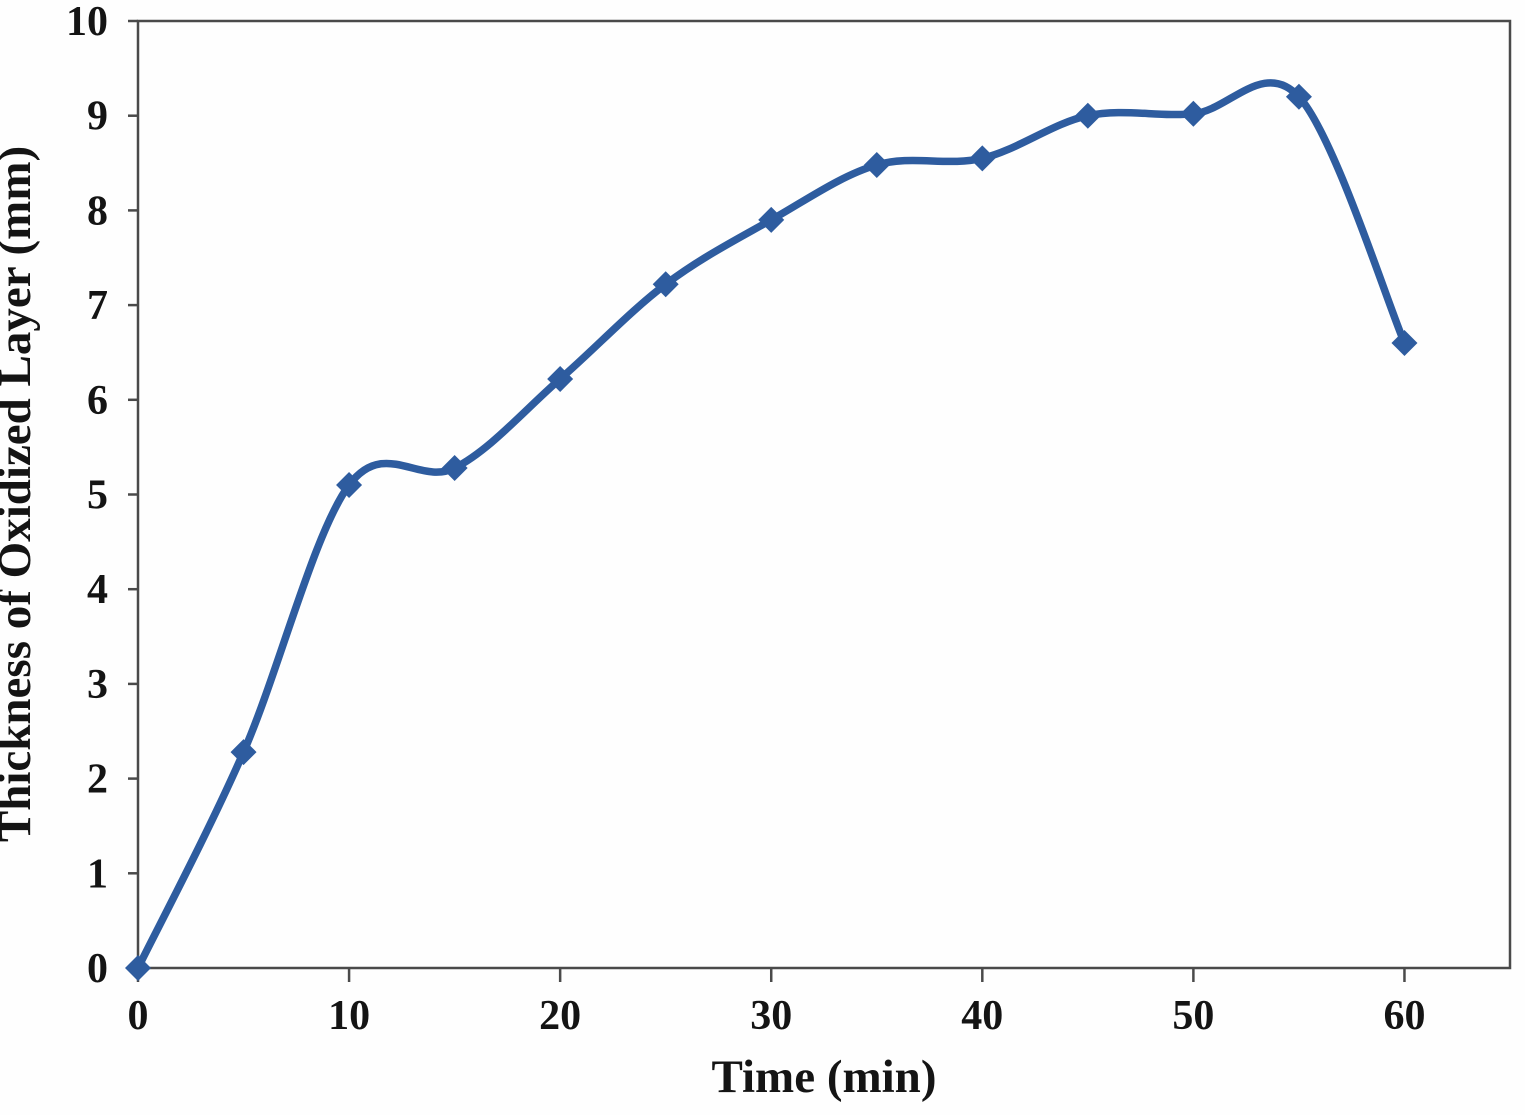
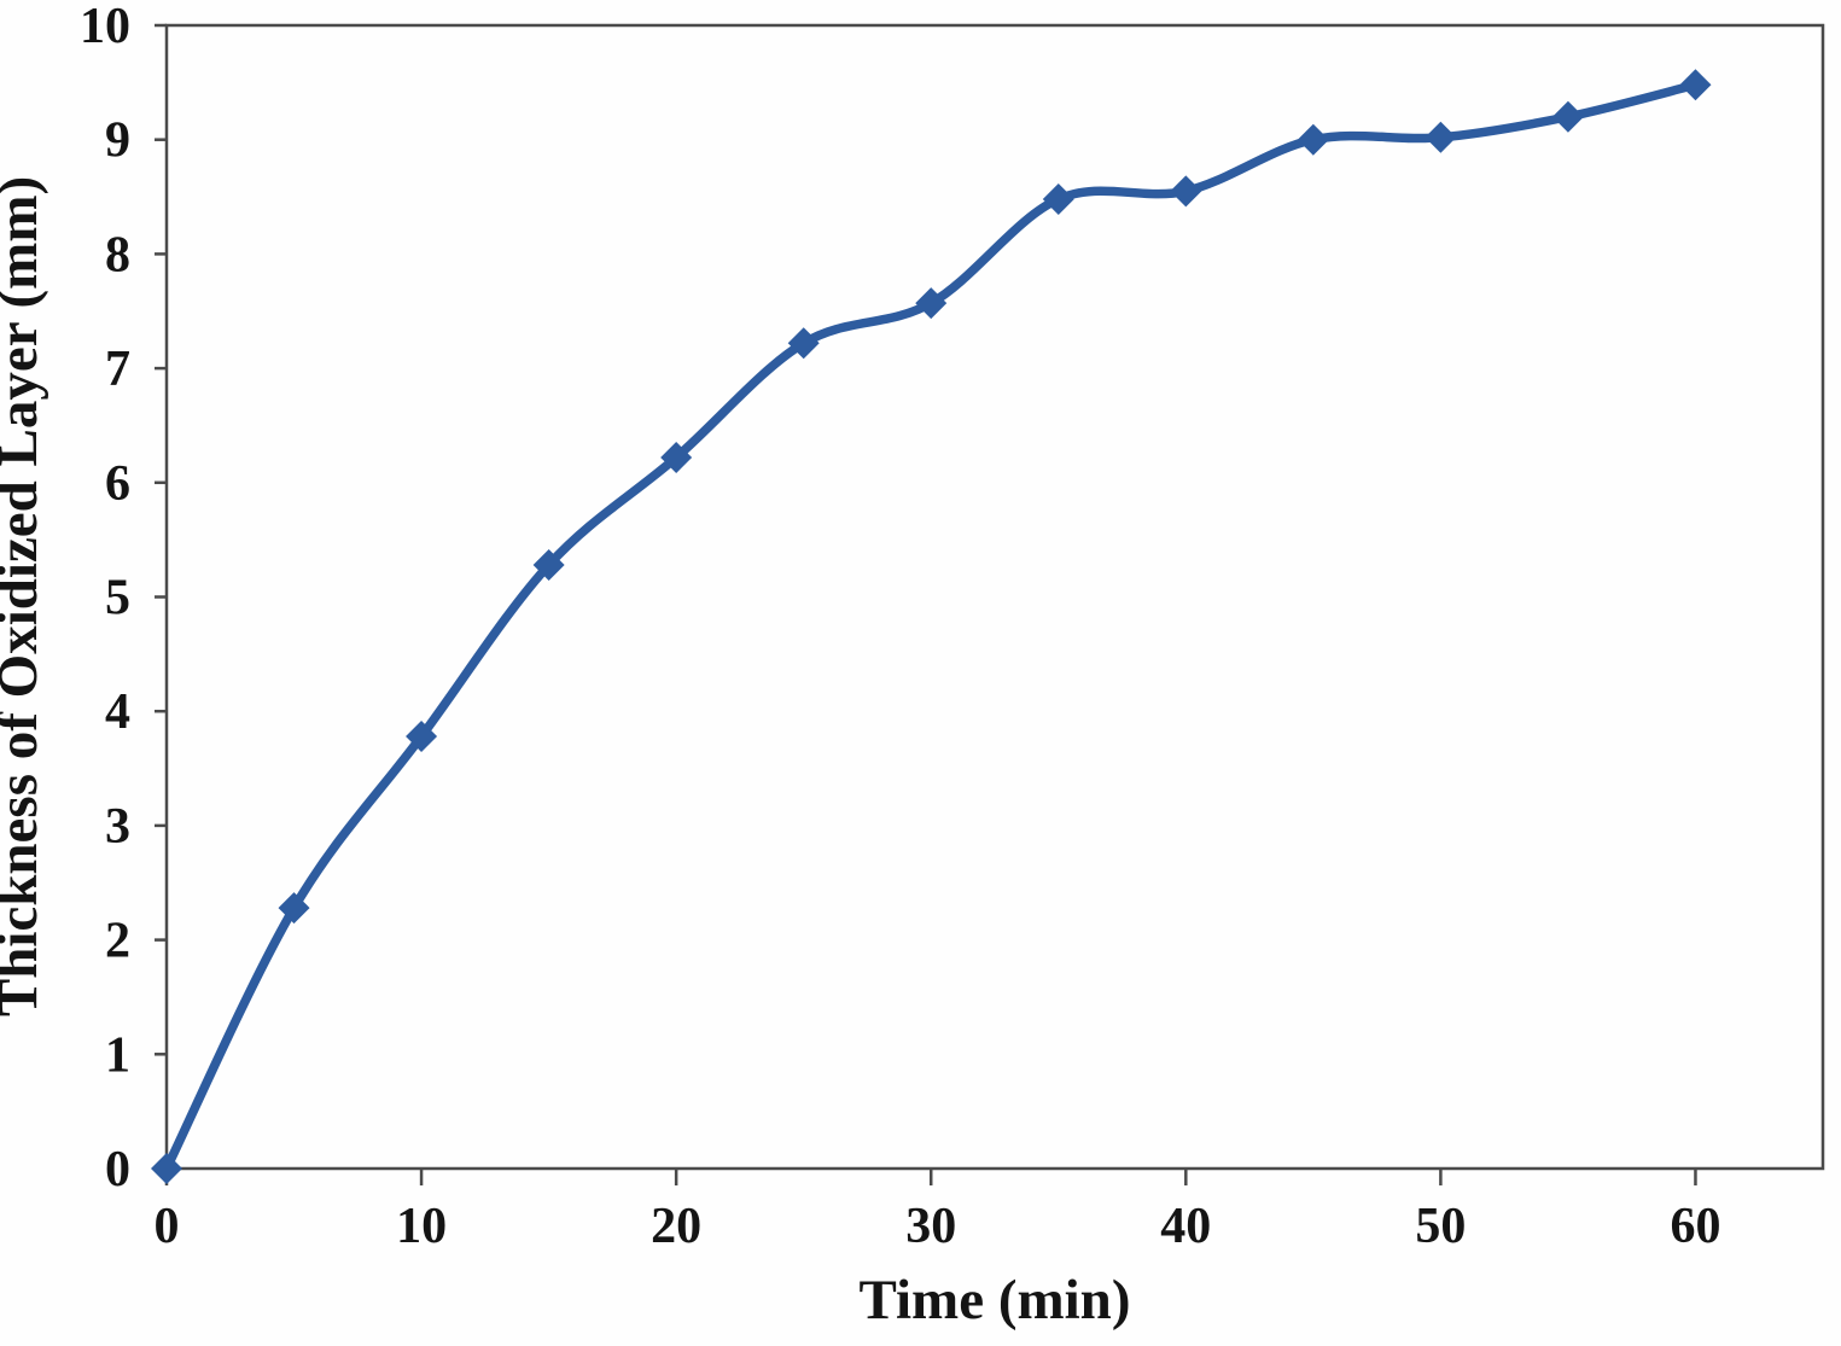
10: 5.1 -> 3.8
30: 7.9 -> 7.6
60: 6.6 -> 9.5
